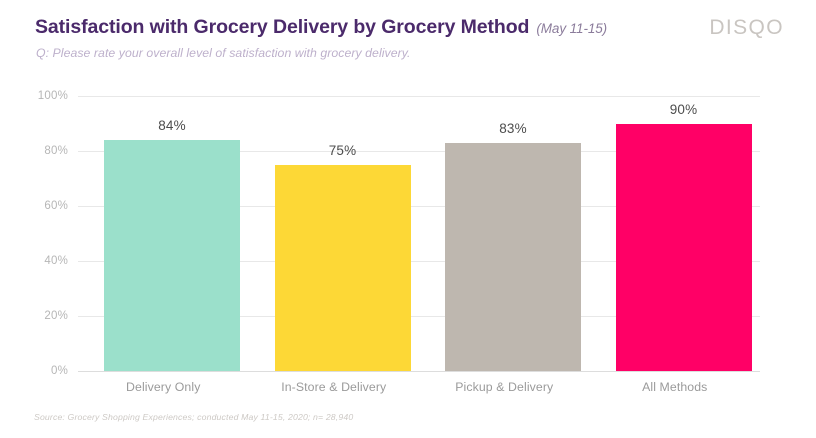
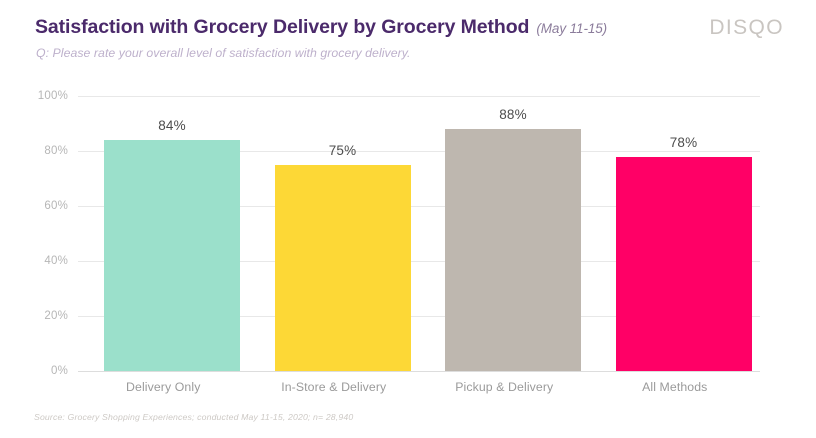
Pickup & Delivery: 83% -> 88%
All Methods: 90% -> 78%
